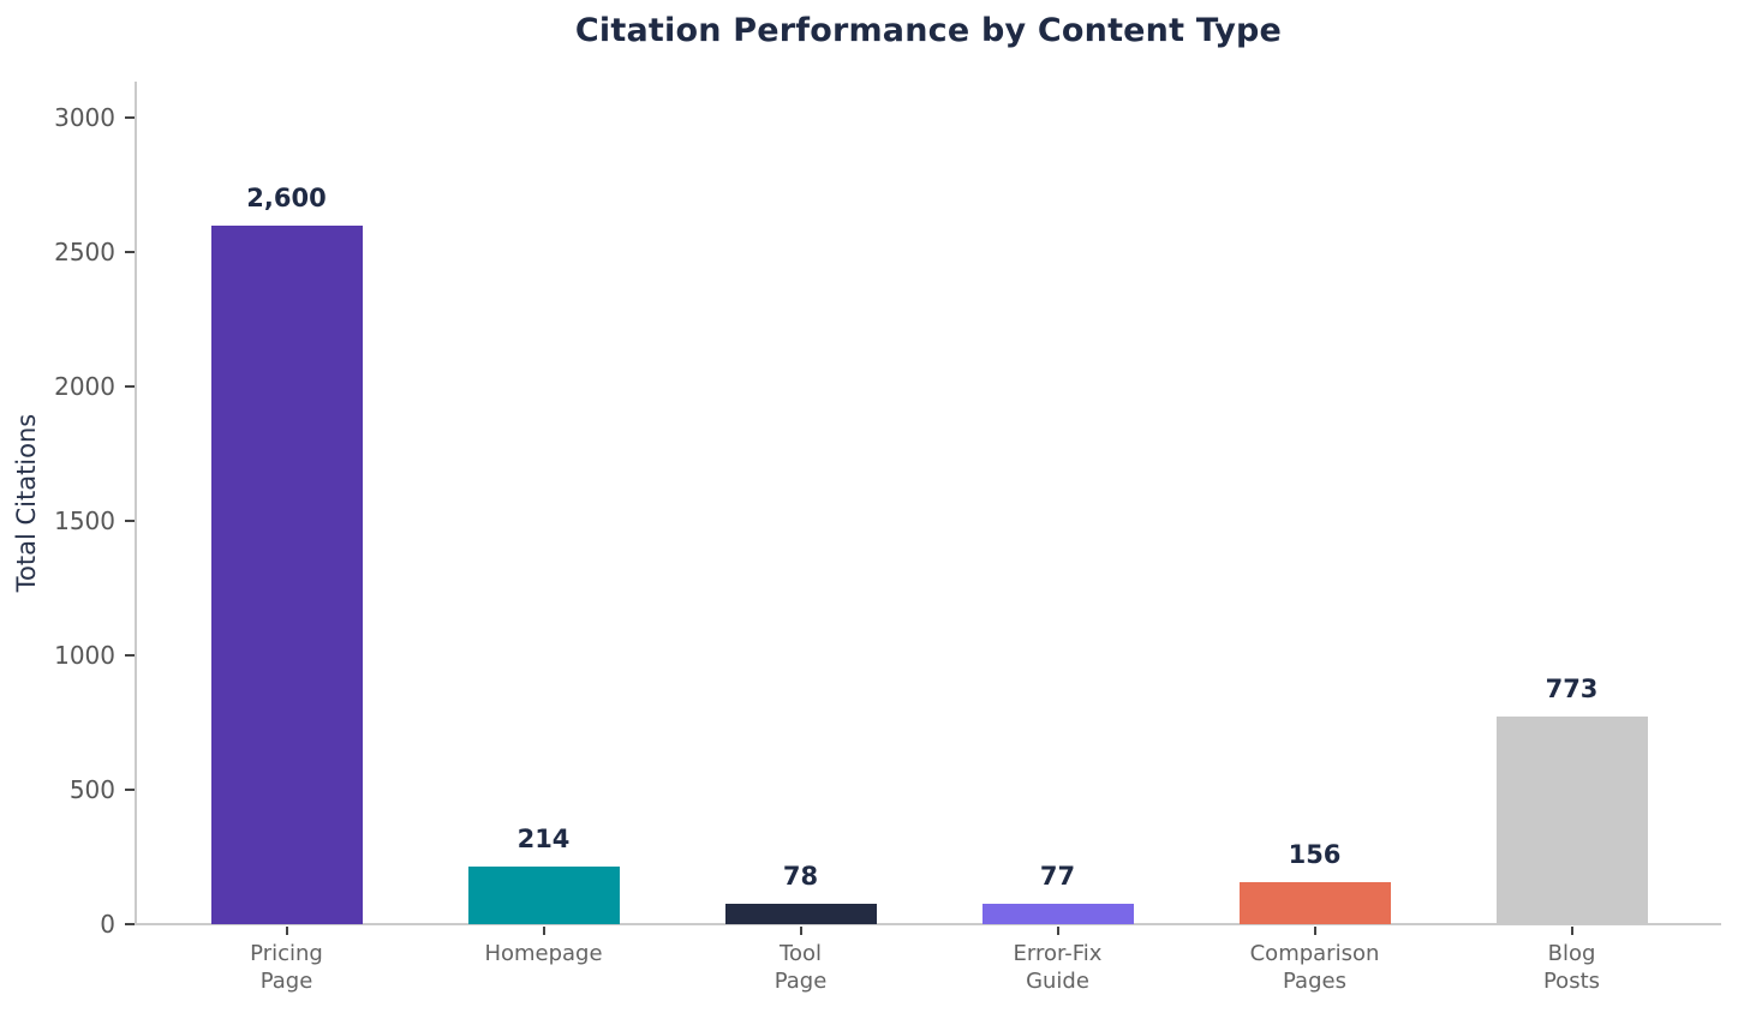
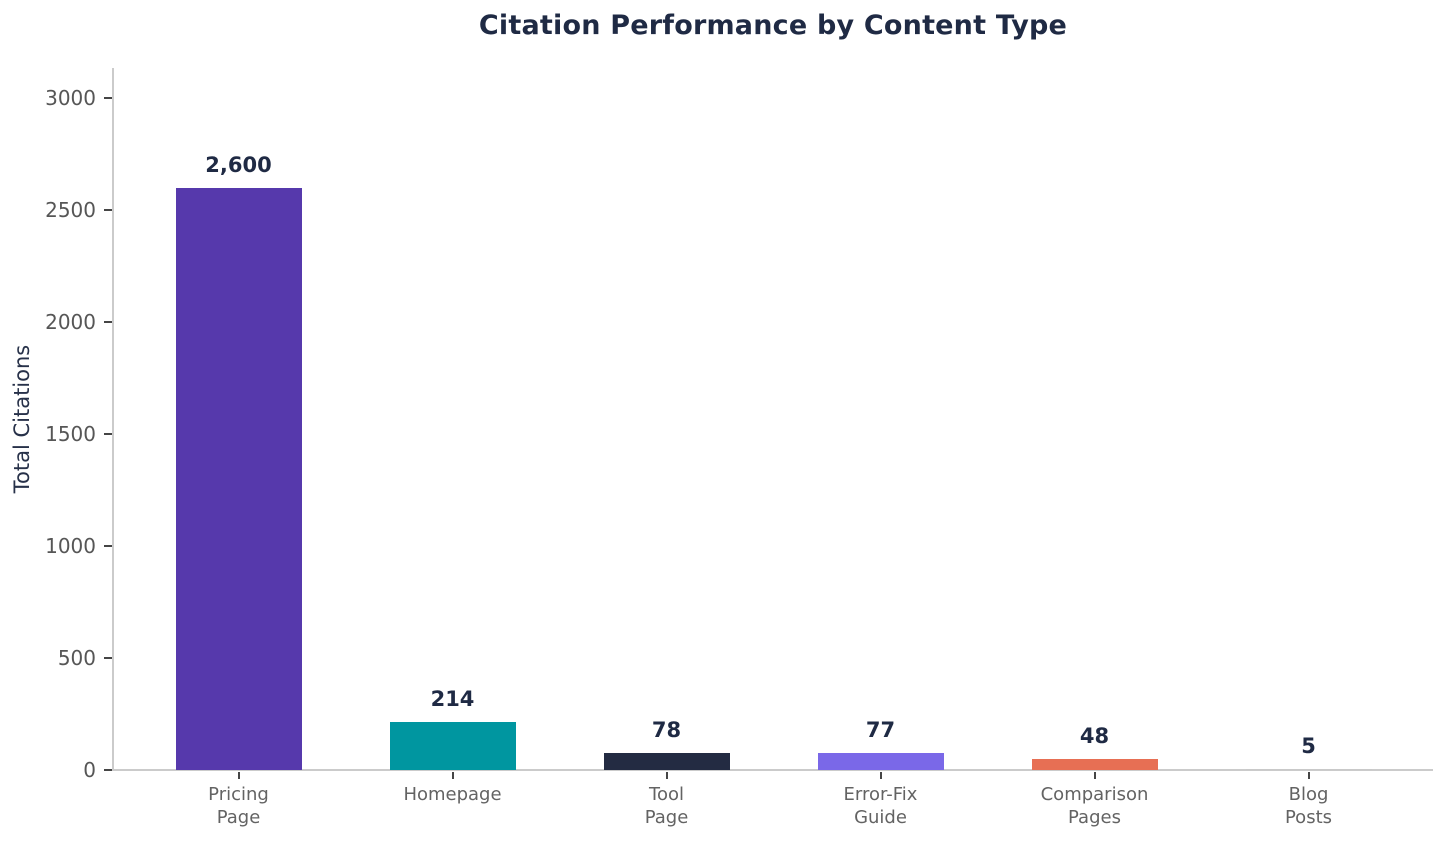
Comparison Pages: 156 -> 48
Blog Posts: 773 -> 5
